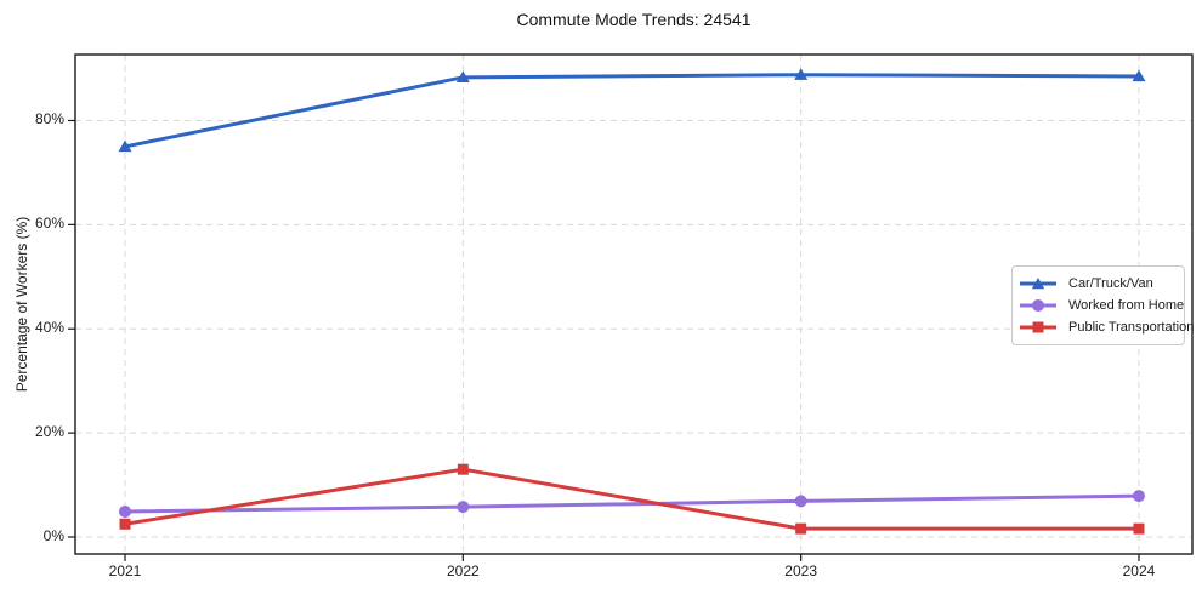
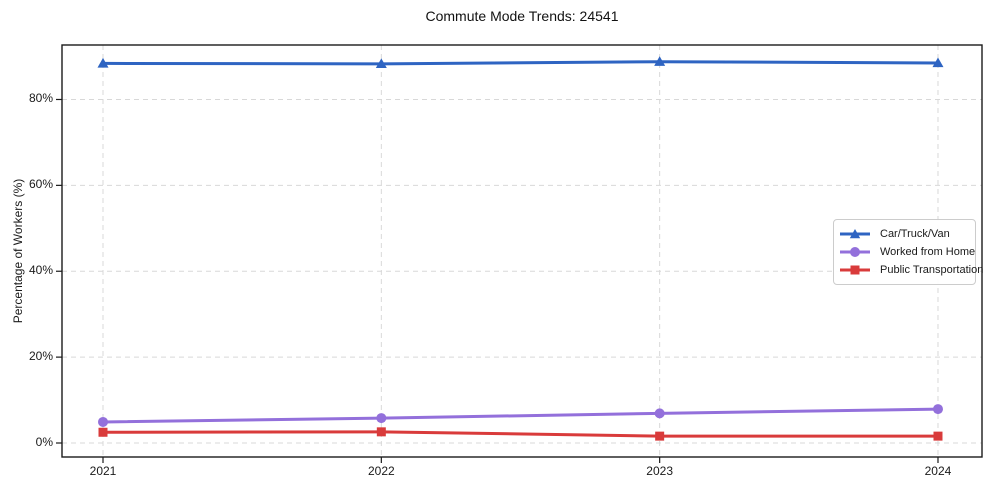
Car/Truck/Van/2021: 75% -> 88%
Public Transportation/2022: 13% -> 3%
